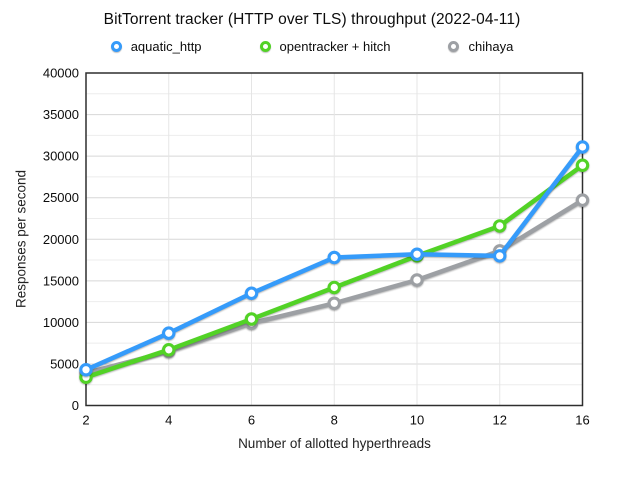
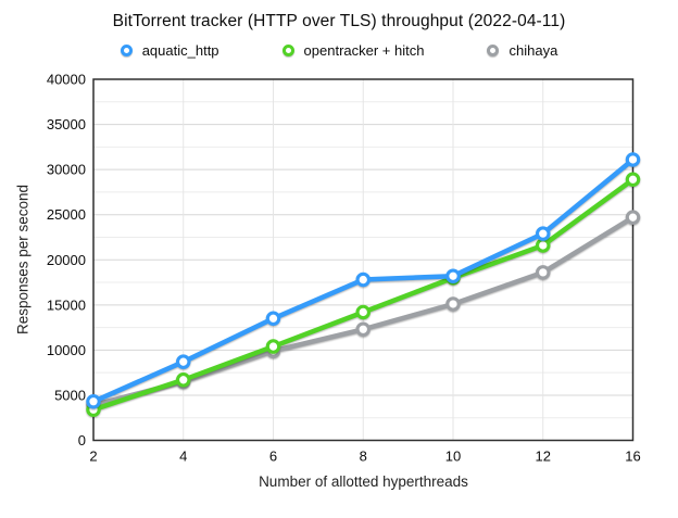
aquatic_http/12: 18000 -> 23000
